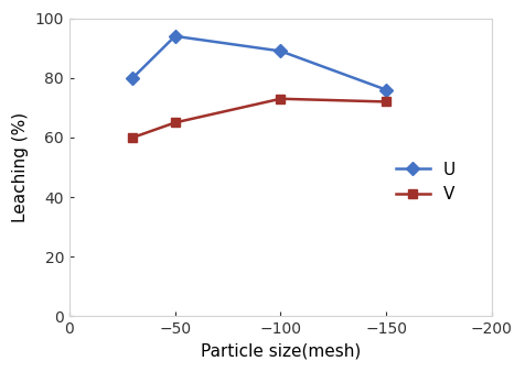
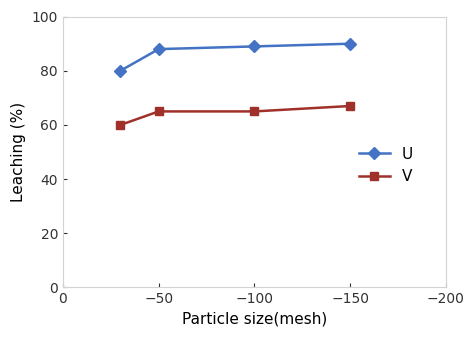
U/−50: 94 -> 88
V/−100: 73 -> 65
U/−150: 76 -> 90
V/−150: 72 -> 67
